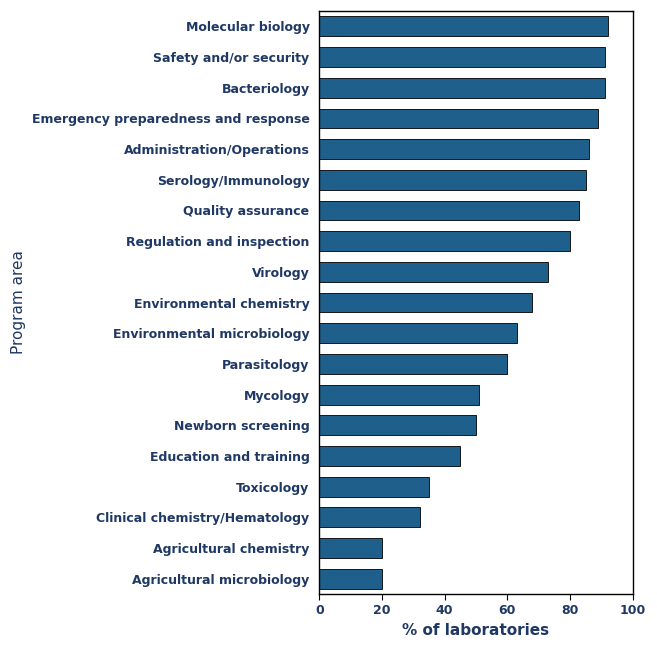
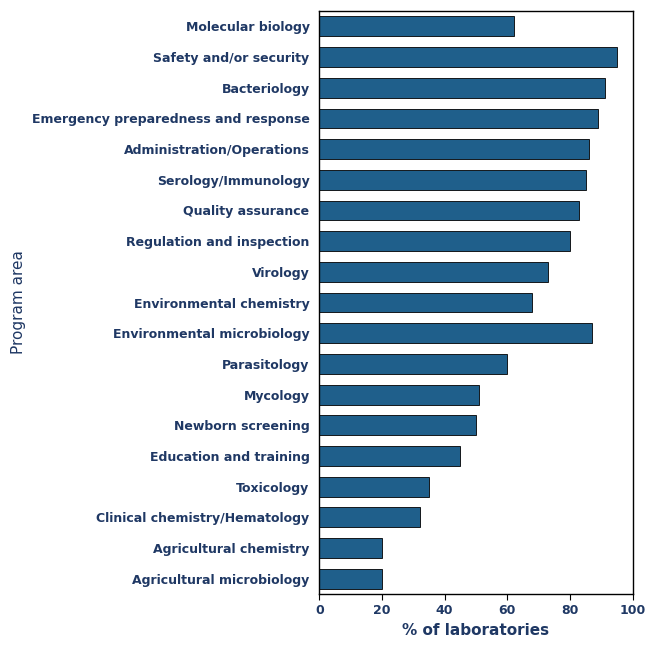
Molecular biology: 92 -> 62
Safety and/or security: 91 -> 95
Environmental microbiology: 63 -> 87
